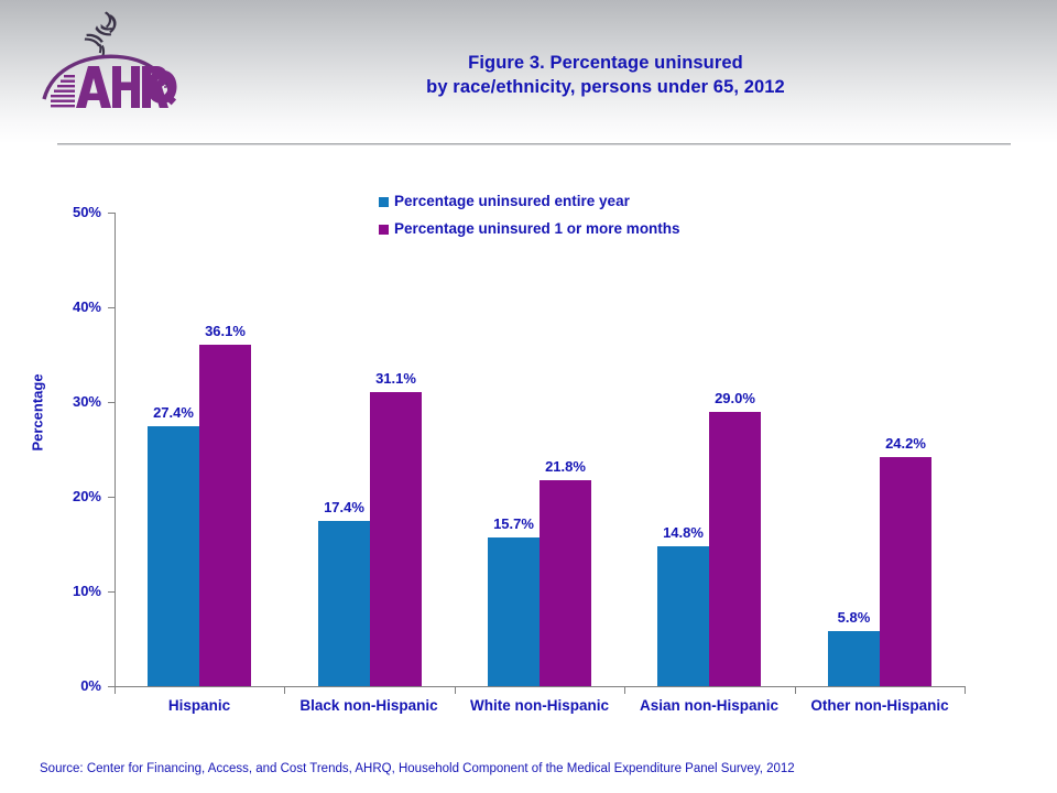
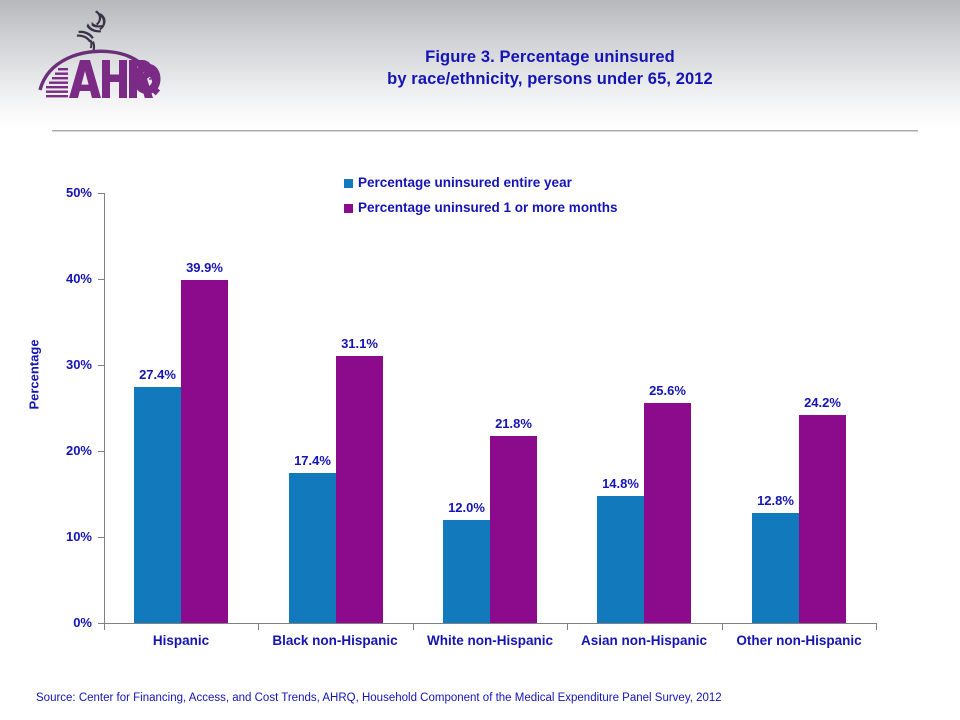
Percentage uninsured 1 or more months/Hispanic: 36.1% -> 39.9%
Percentage uninsured entire year/White non-Hispanic: 15.7% -> 12.0%
Percentage uninsured 1 or more months/Asian non-Hispanic: 29.0% -> 25.6%
Percentage uninsured entire year/Other non-Hispanic: 5.8% -> 12.8%
